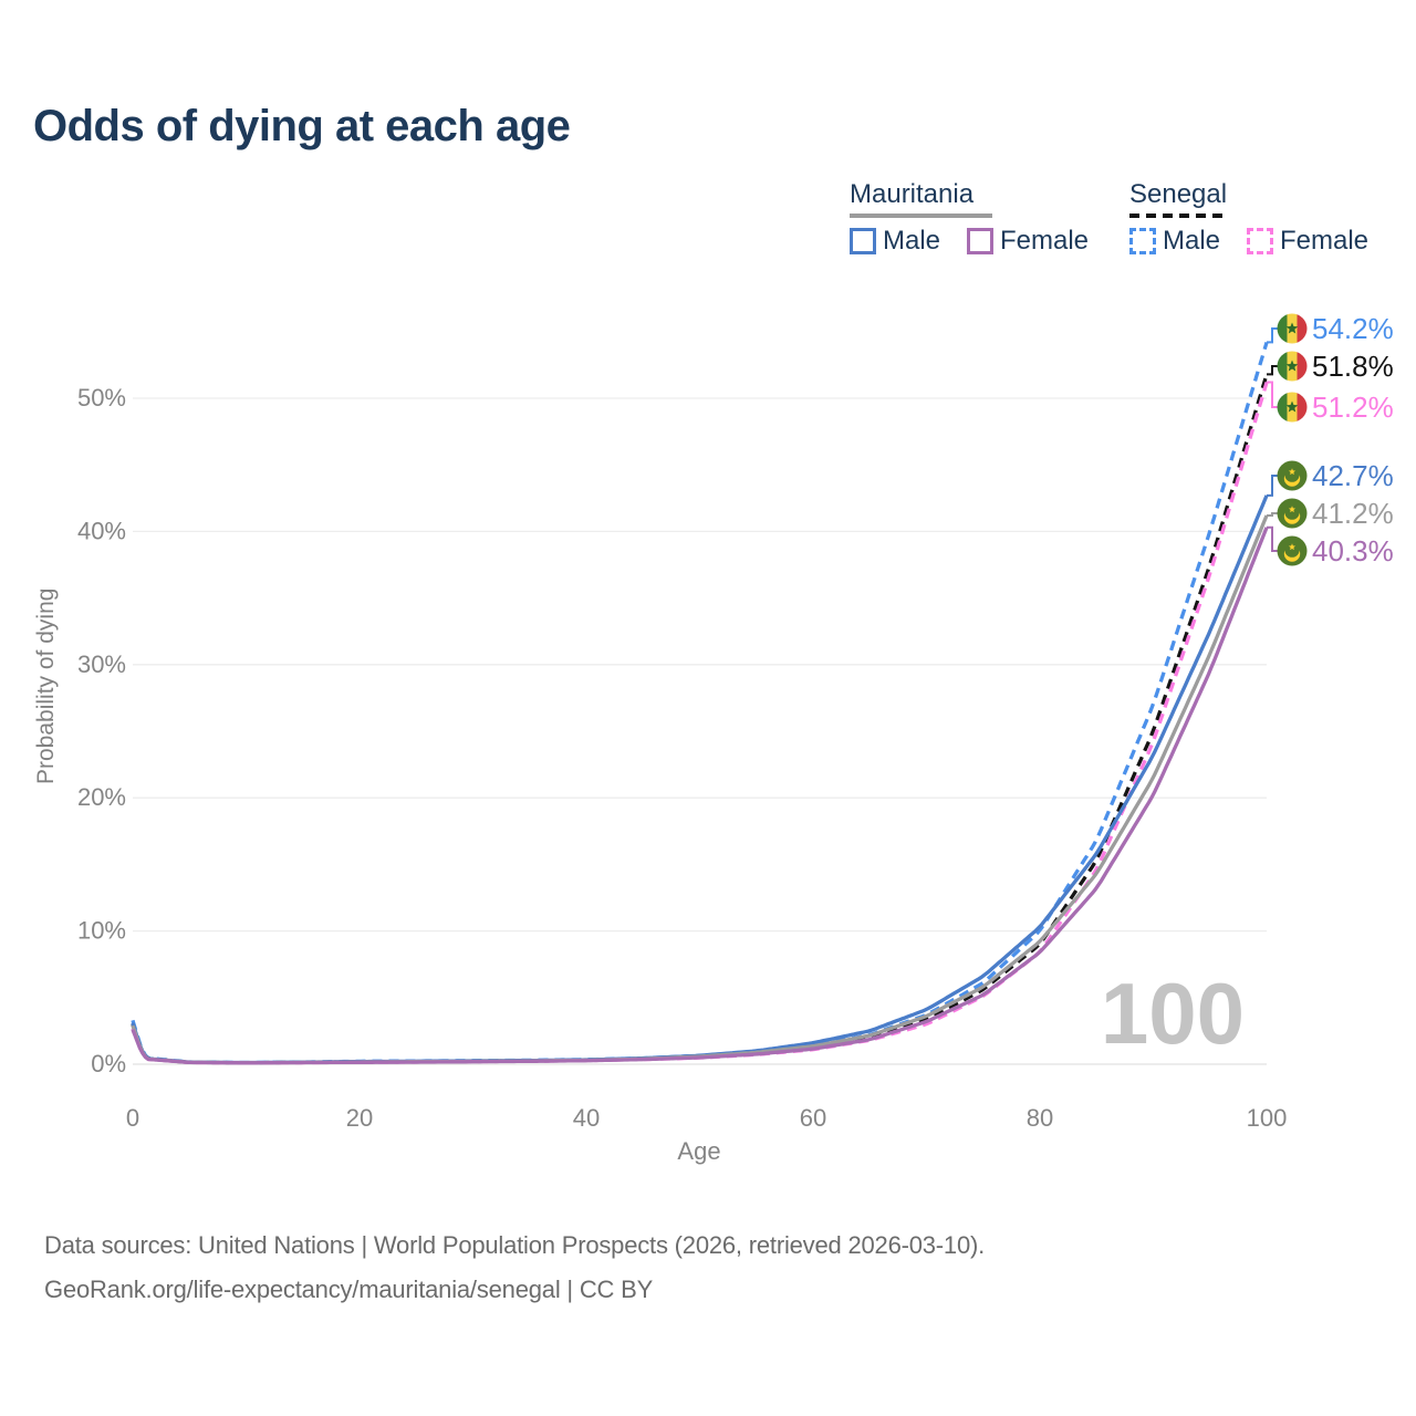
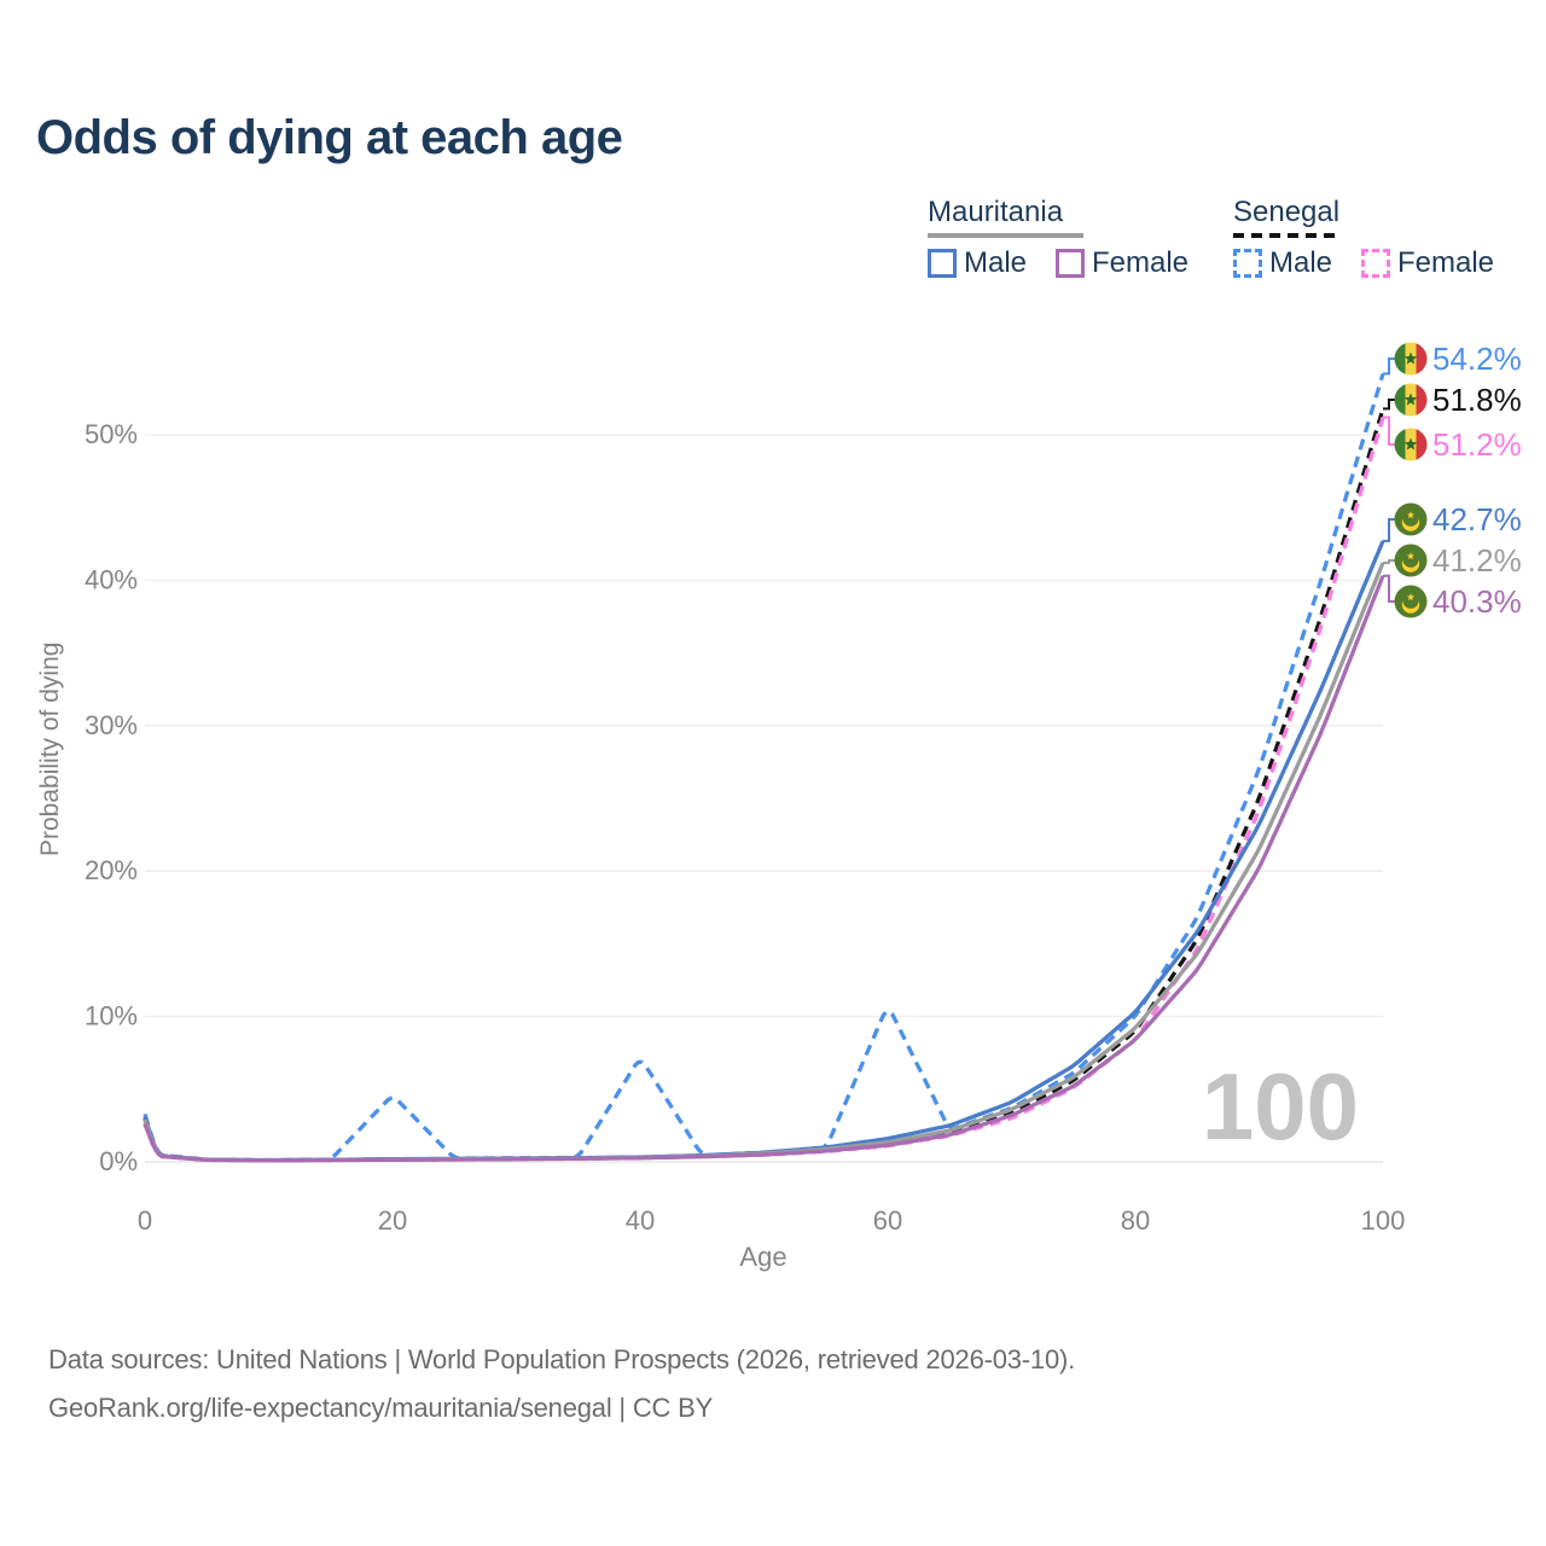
Senegal Male/20: 0.2% -> 4.6%
Senegal Male/40: 0.3% -> 7.2%
Senegal Male/60: 1.4% -> 10.8%
